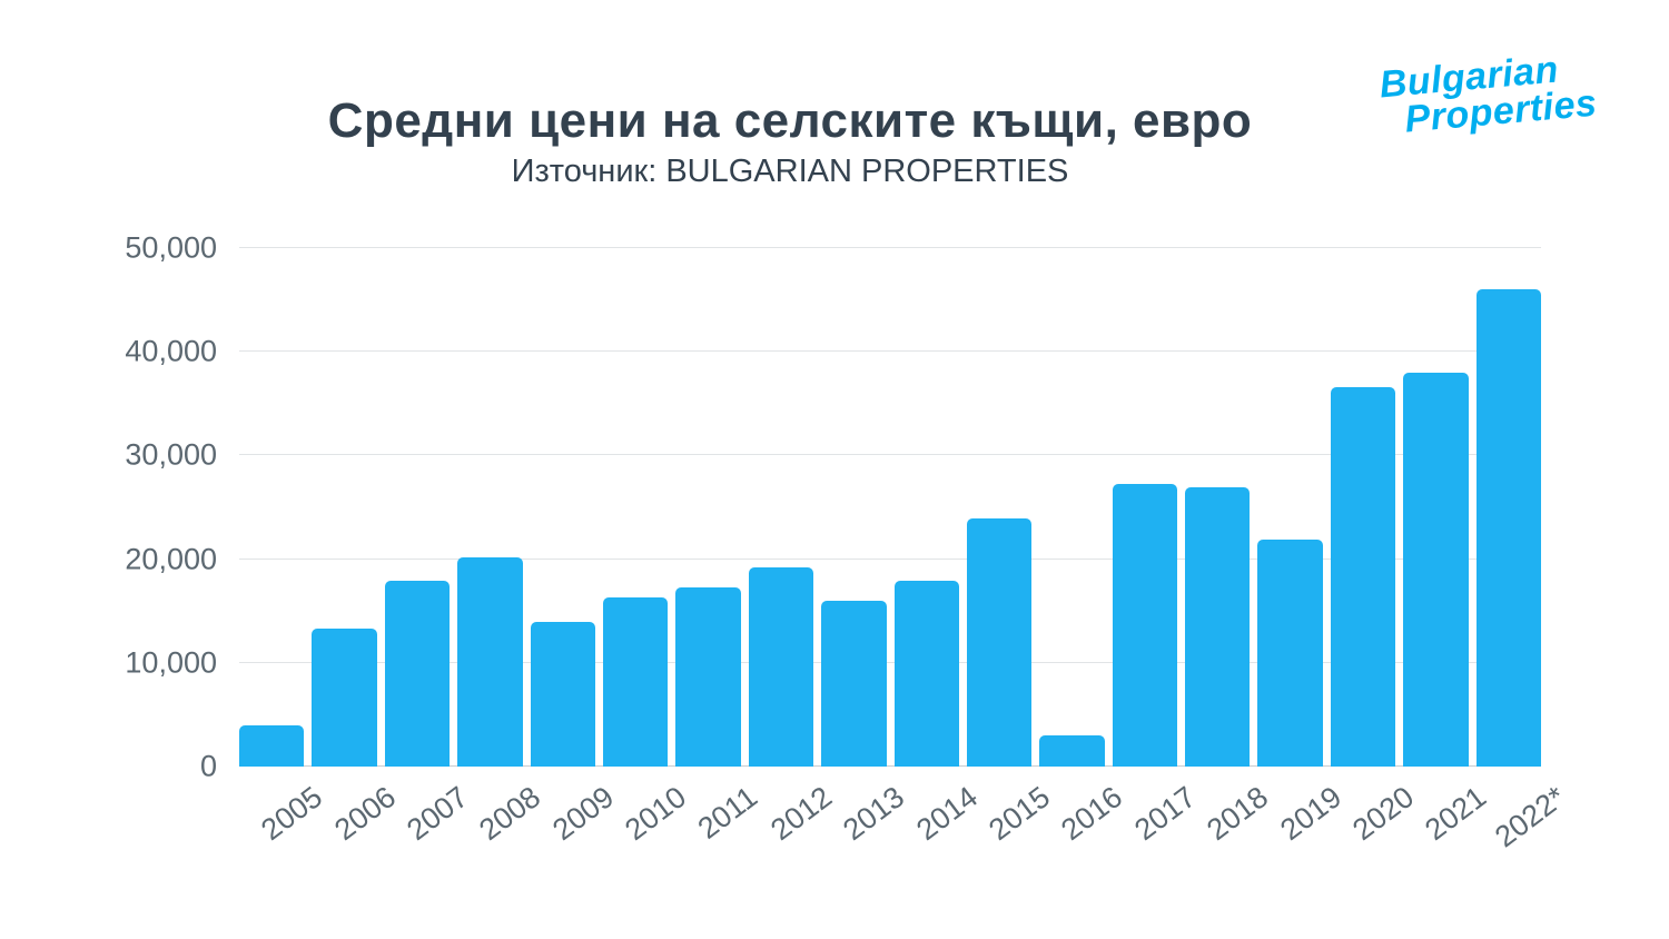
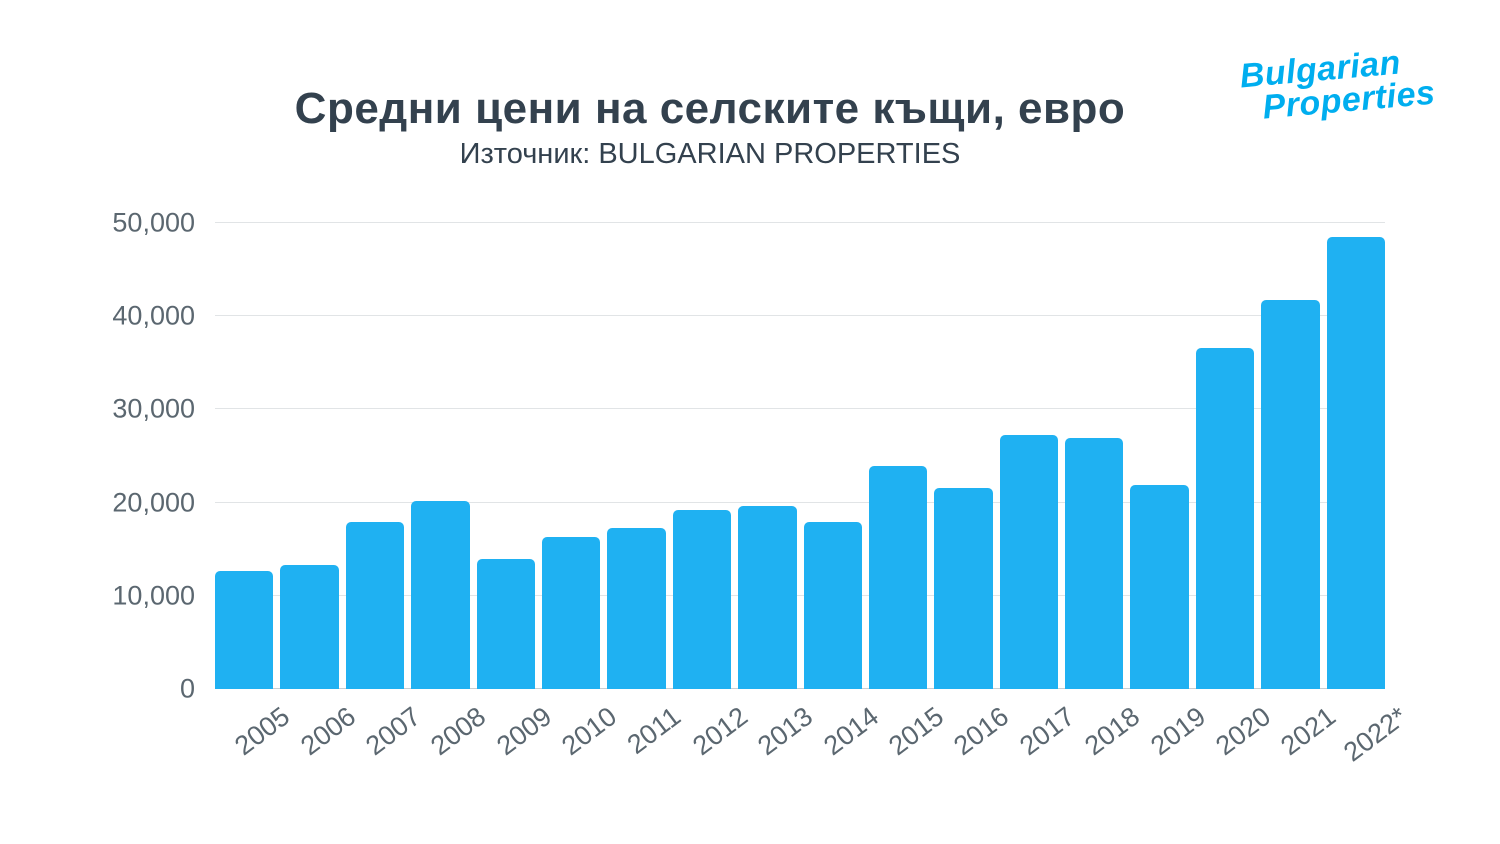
2005: 4000 -> 13000
2013: 16000 -> 20000
2016: 3000 -> 22000
2021: 38000 -> 42000
2022*: 46000 -> 48000
